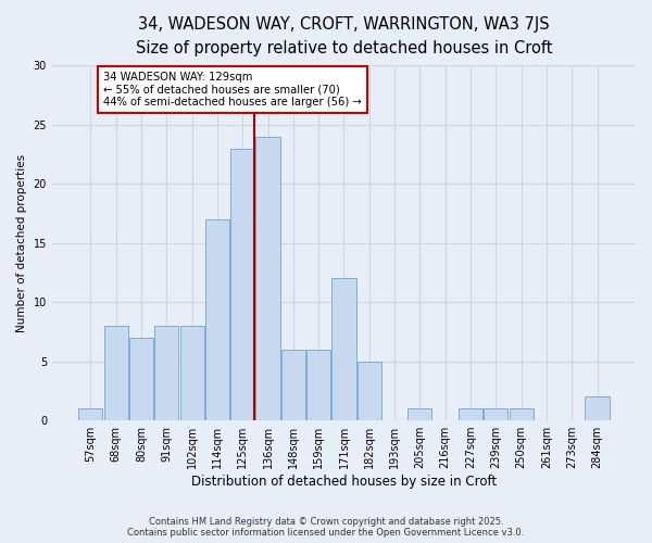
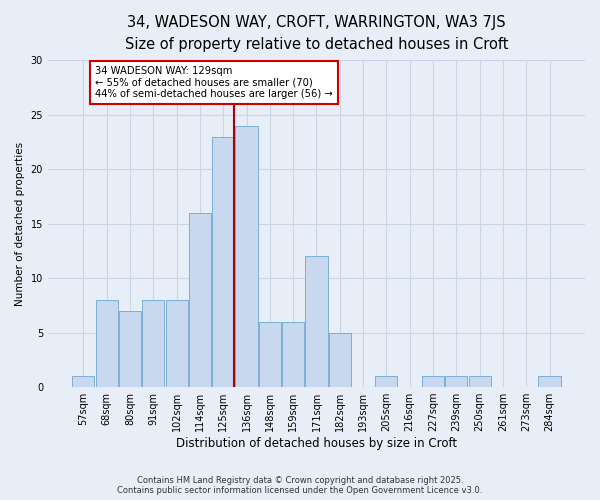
114sqm: 17 -> 16
284sqm: 2 -> 1
